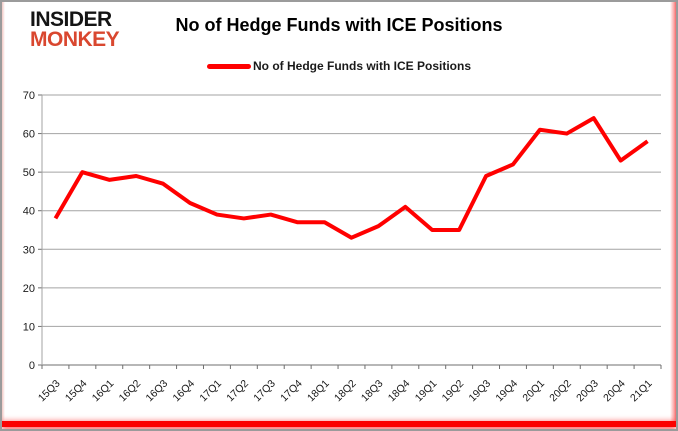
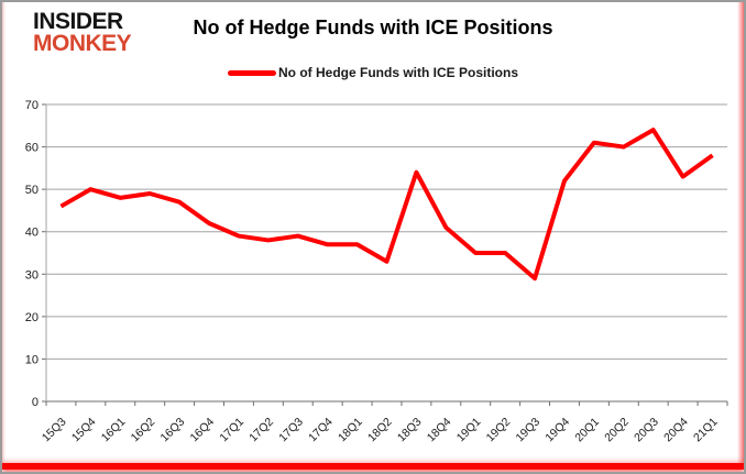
15Q3: 38 -> 46
18Q3: 36 -> 54
19Q3: 49 -> 29
